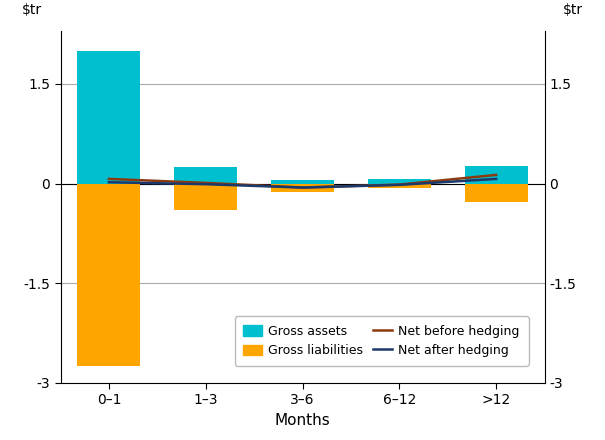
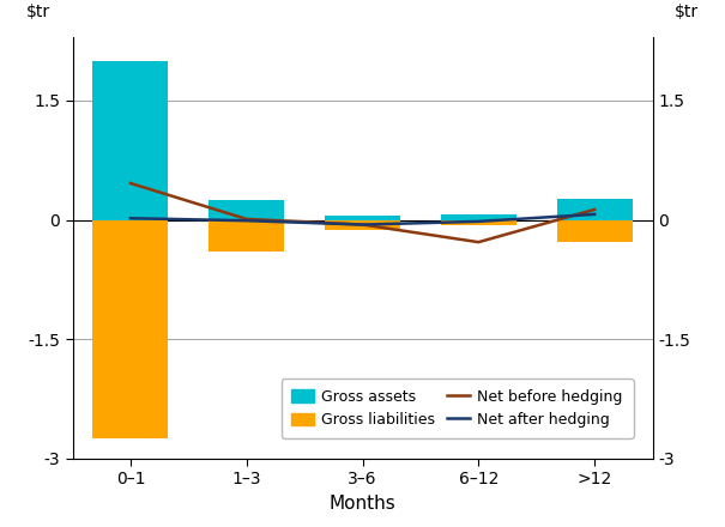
Net before hedging/0–1: 0.07 -> 0.46
Net before hedging/6–12: -0.01 -> -0.28
